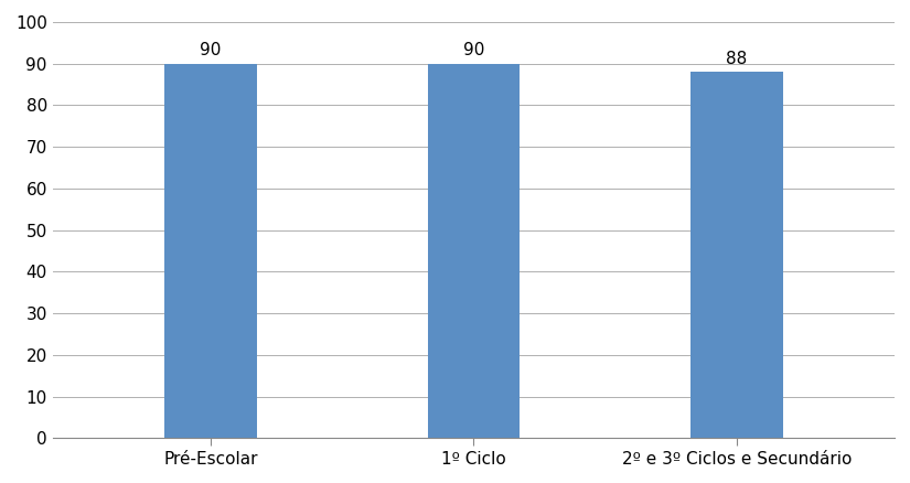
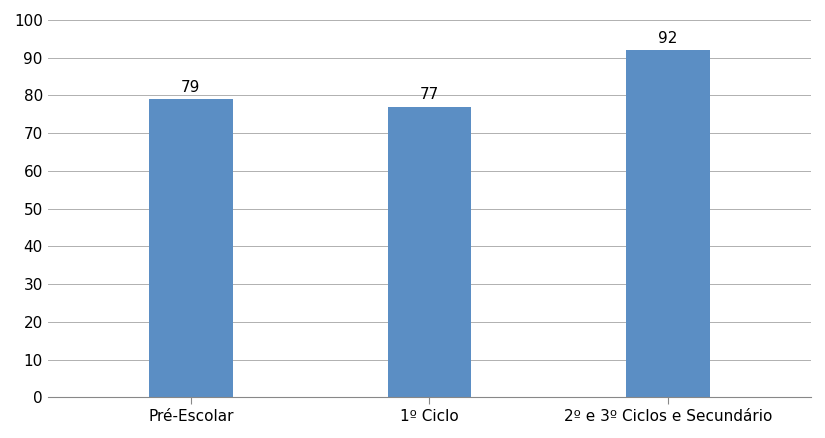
Pré-Escolar: 90 -> 79
1º Ciclo: 90 -> 77
2º e 3º Ciclos e Secundário: 88 -> 92
